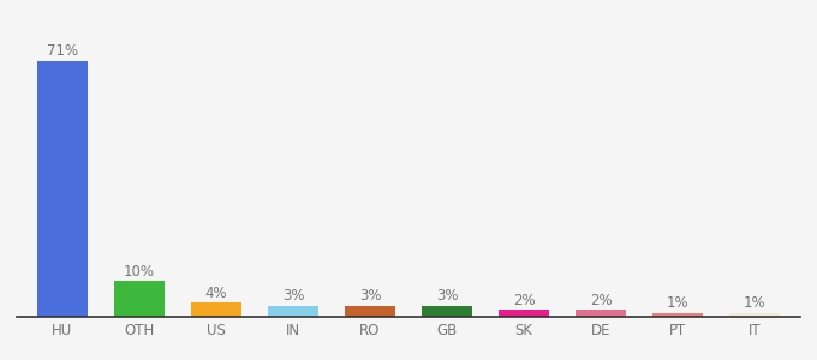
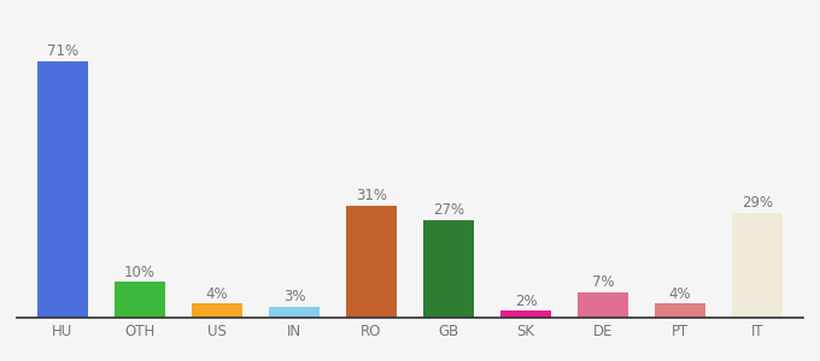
RO: 3% -> 31%
GB: 3% -> 27%
DE: 2% -> 7%
PT: 1% -> 4%
IT: 1% -> 29%
